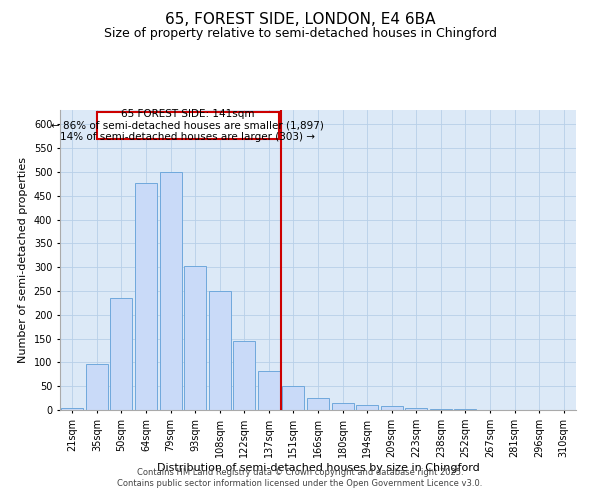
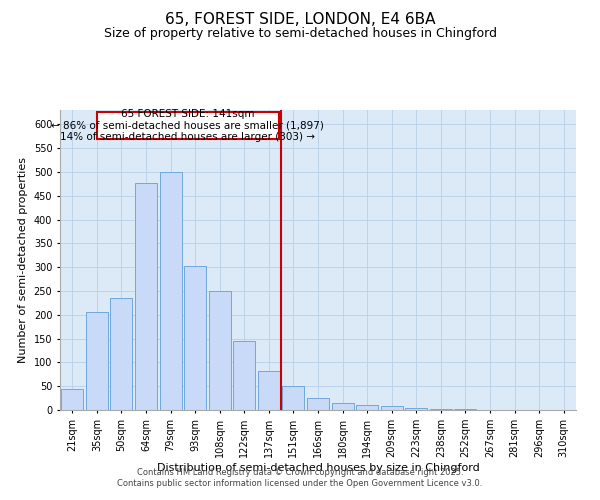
21sqm: 5 -> 45
35sqm: 97 -> 205
